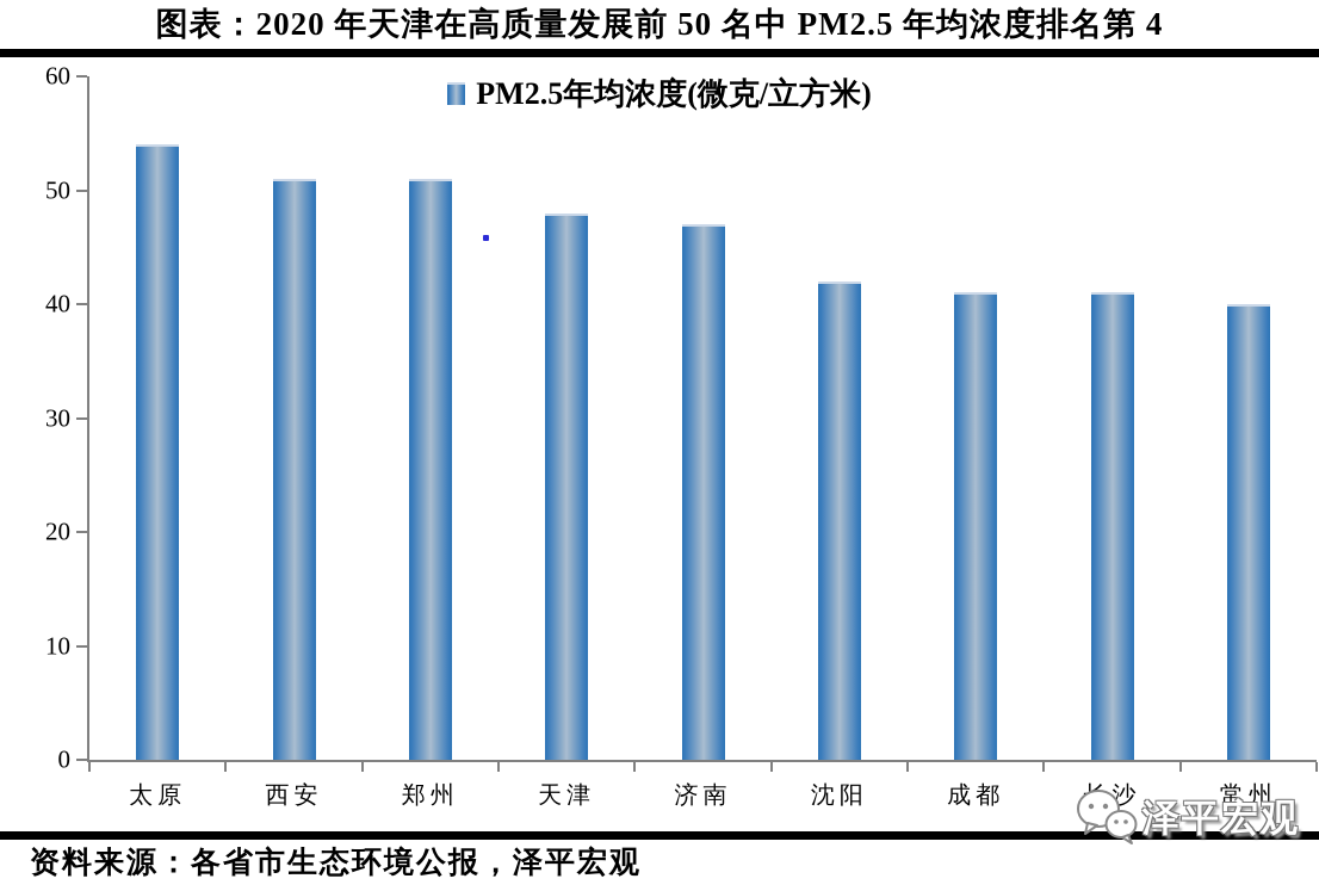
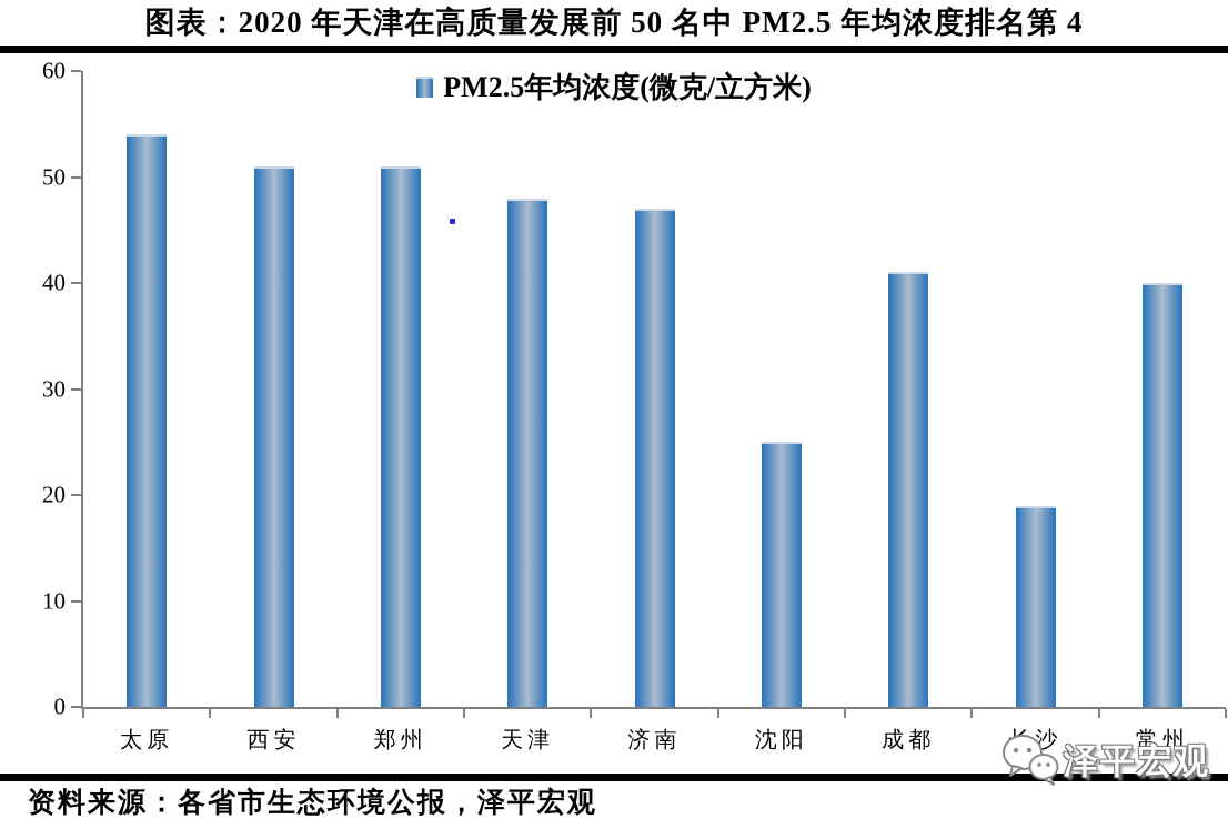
沈阳: 42 -> 25
长沙: 41 -> 19
